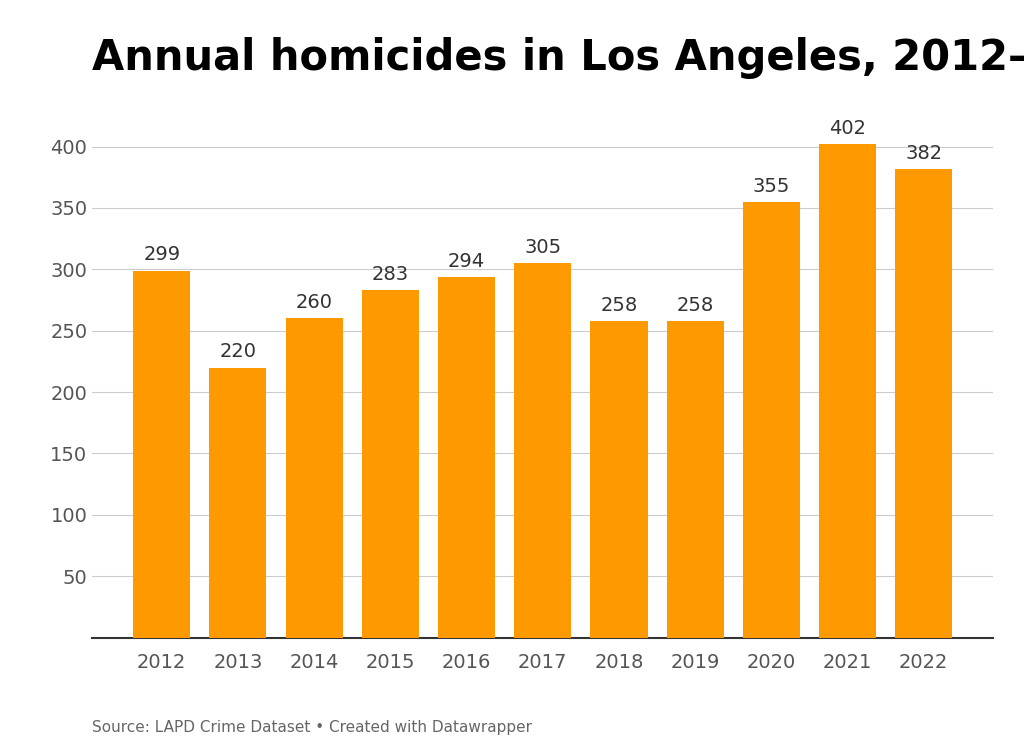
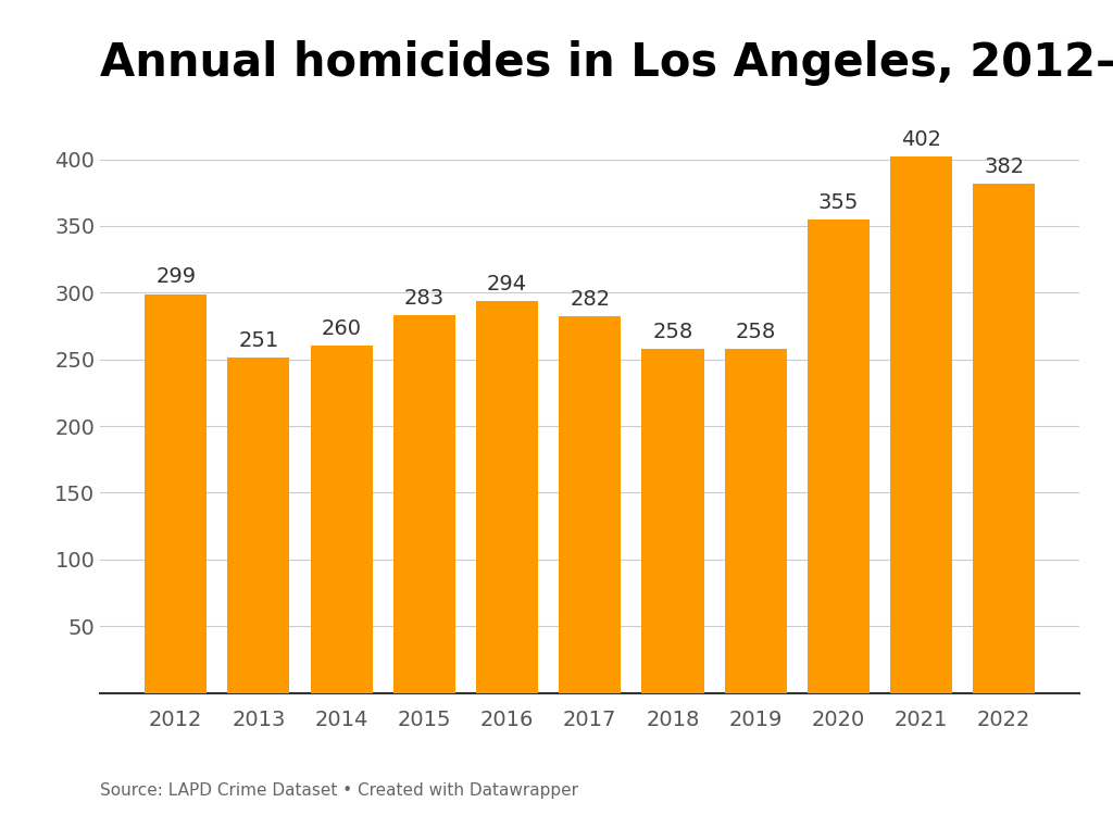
2013: 220 -> 251
2017: 305 -> 282
